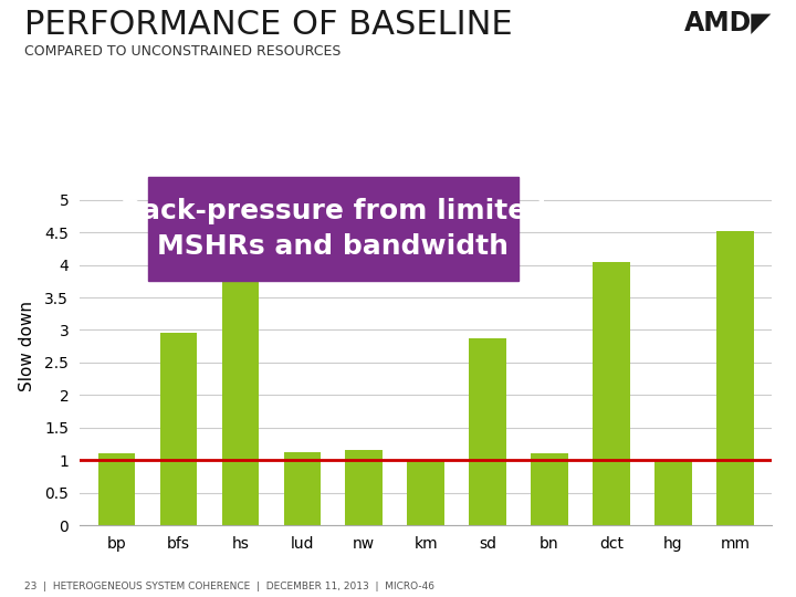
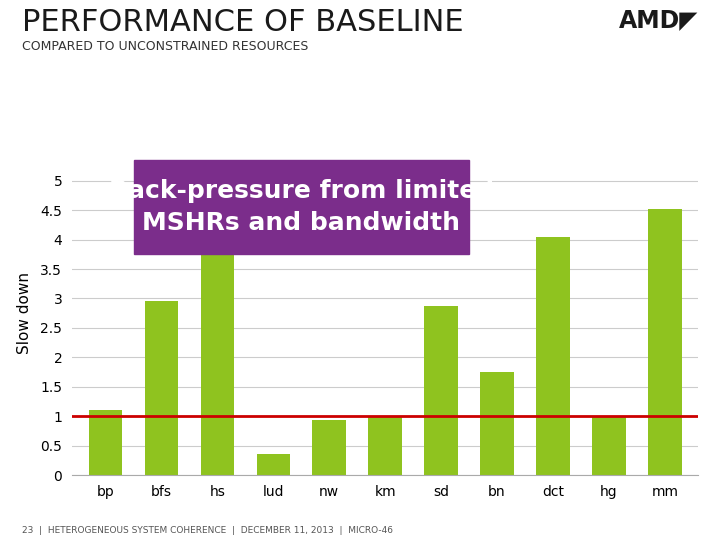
lud: 1.13 -> 0.36
nw: 1.15 -> 0.94
bn: 1.10 -> 1.76
